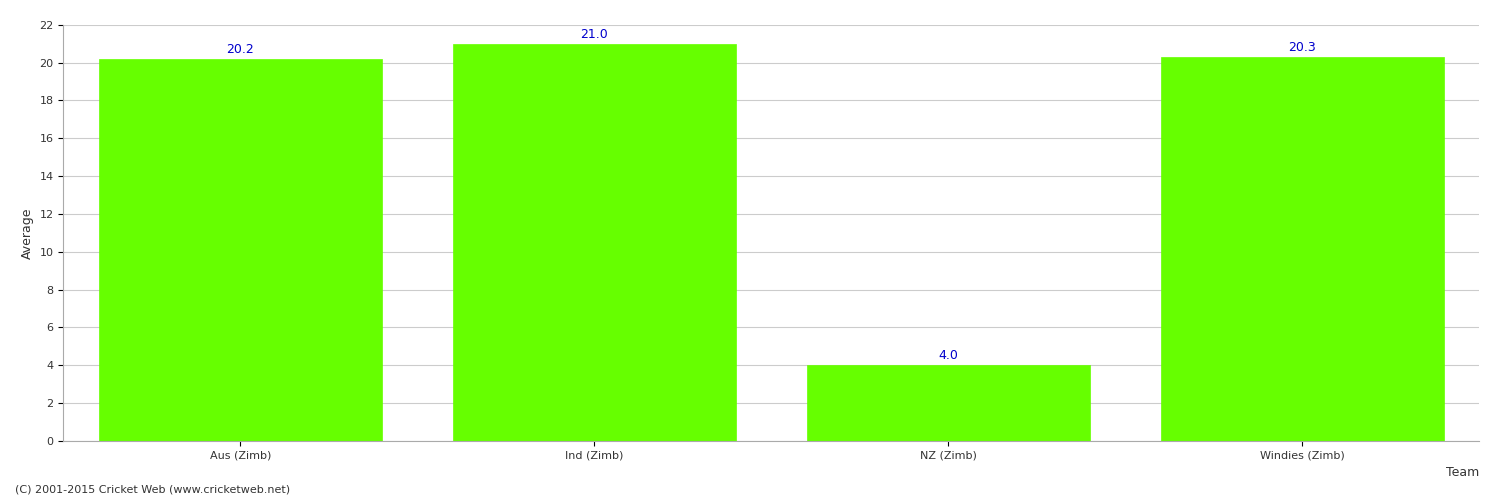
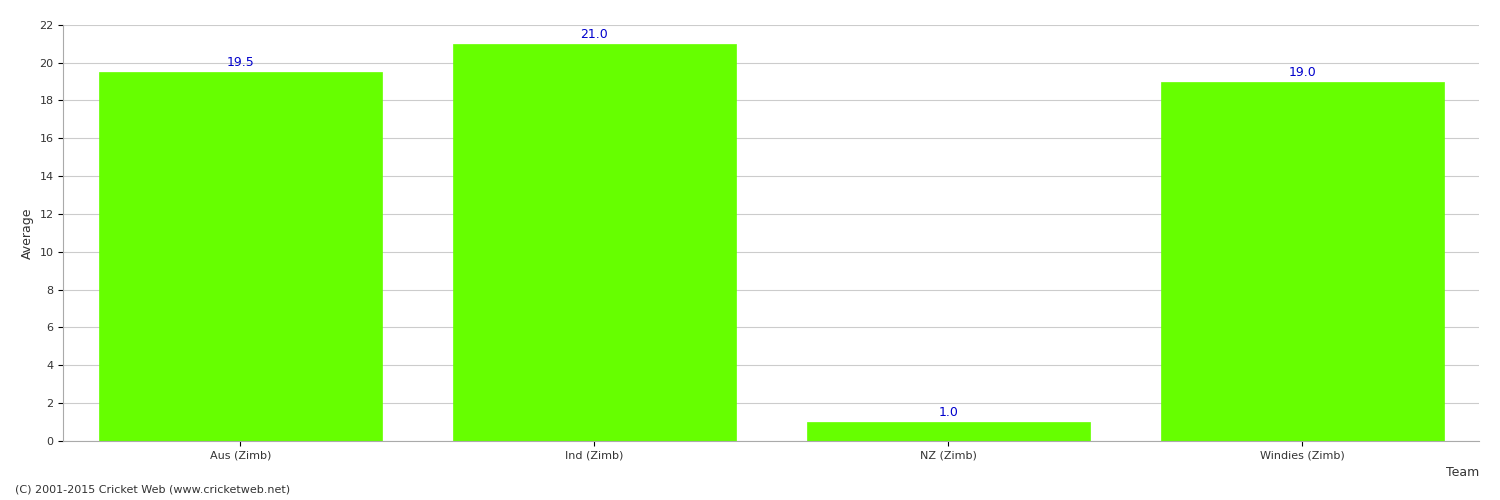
Aus (Zimb): 20.2 -> 19.5
NZ (Zimb): 4.0 -> 1.0
Windies (Zimb): 20.3 -> 19.0
